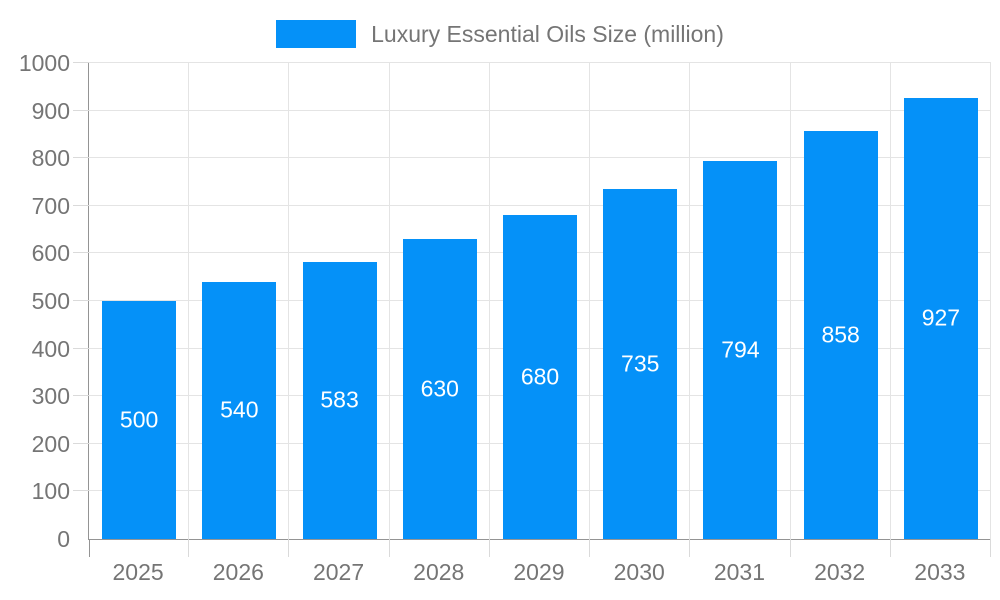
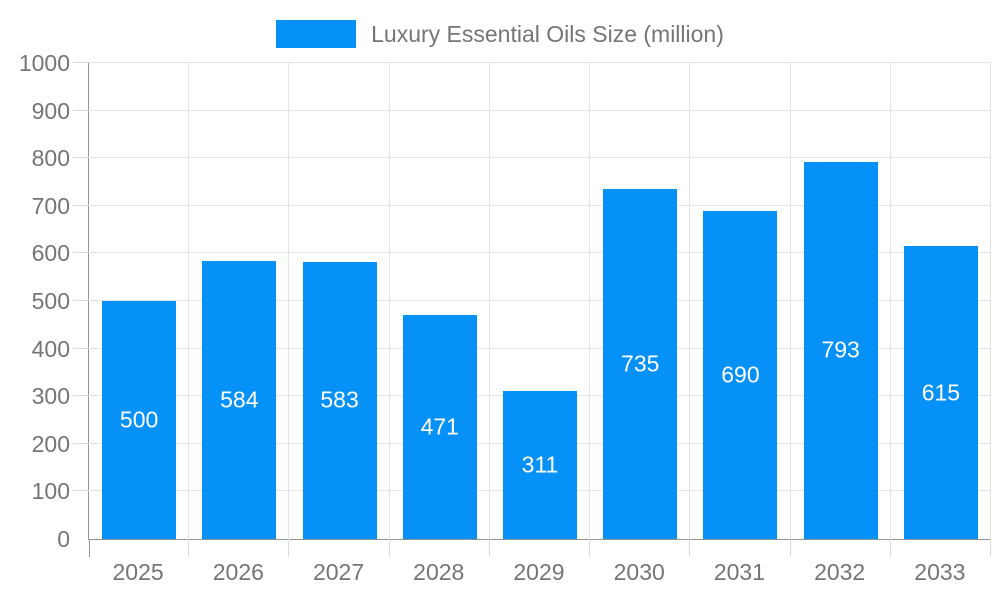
2026: 540 -> 584
2028: 630 -> 471
2029: 680 -> 311
2031: 794 -> 690
2032: 858 -> 793
2033: 927 -> 615
